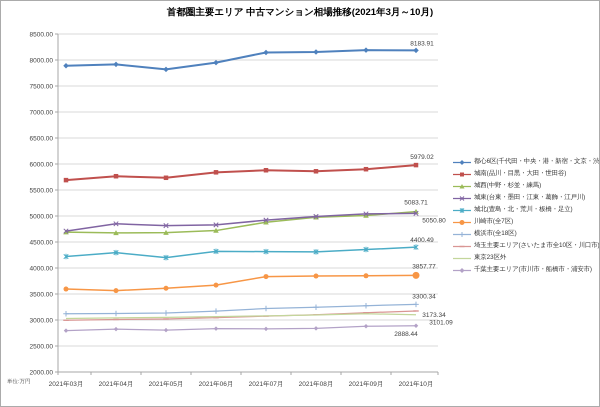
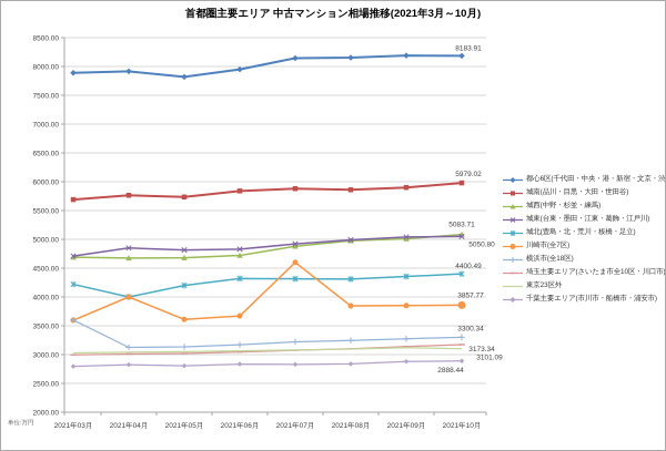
横浜市(全18区)/2021年03月: 3100 -> 3600
城北(豊島・北・荒川・板橋・足立)/2021年04月: 4300 -> 4000
川崎市(全7区)/2021年04月: 3600 -> 4000
川崎市(全7区)/2021年07月: 3800 -> 4600
